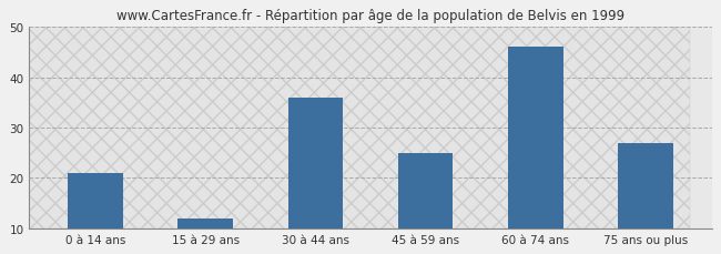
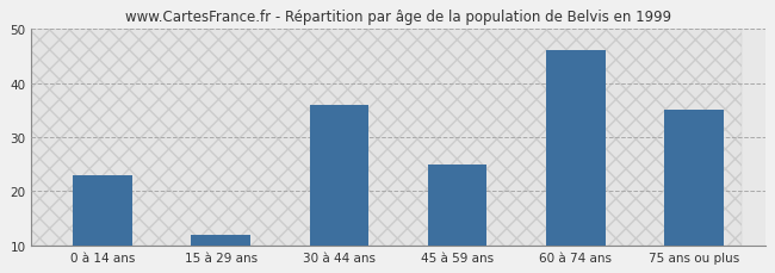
0 à 14 ans: 21 -> 23
75 ans ou plus: 27 -> 35
